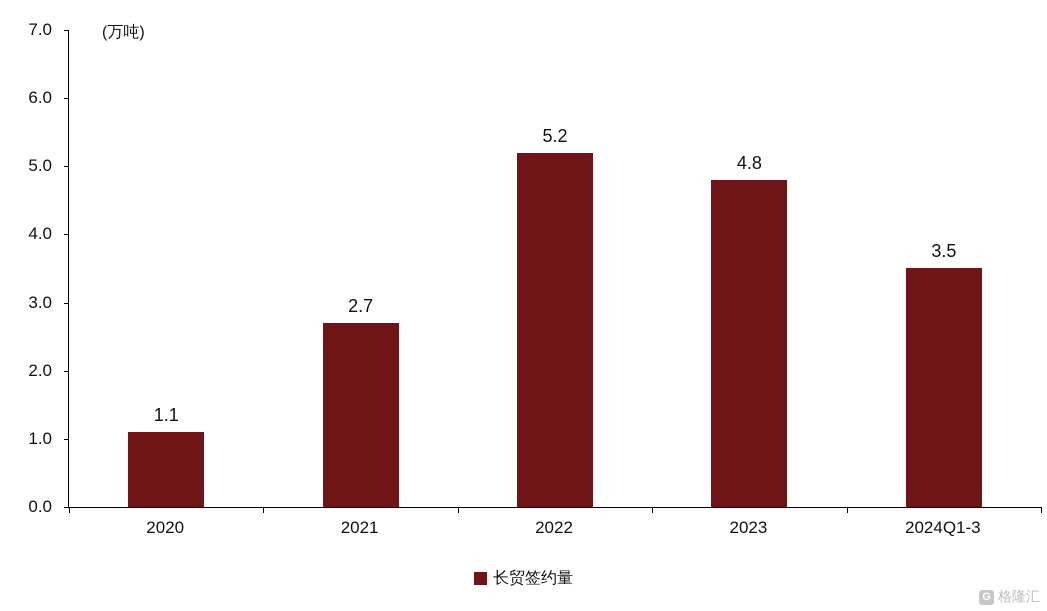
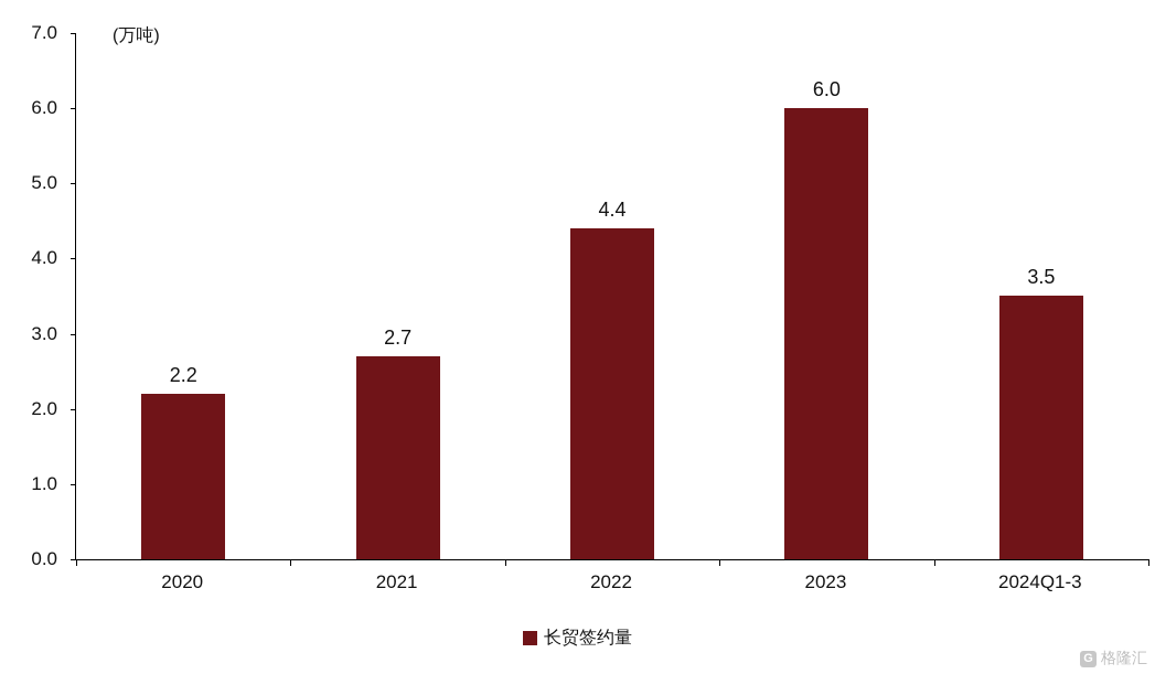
2020: 1.1 -> 2.2
2022: 5.2 -> 4.4
2023: 4.8 -> 6.0
